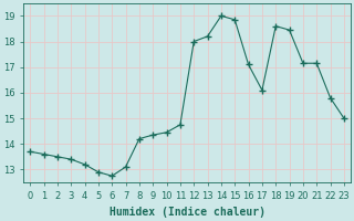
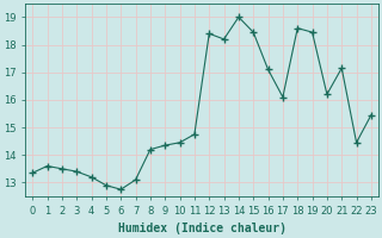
0: 13.70 -> 13.35
12: 18.00 -> 18.40
15: 18.85 -> 18.45
20: 17.15 -> 16.20
22: 15.80 -> 14.45
23: 15.00 -> 15.45
